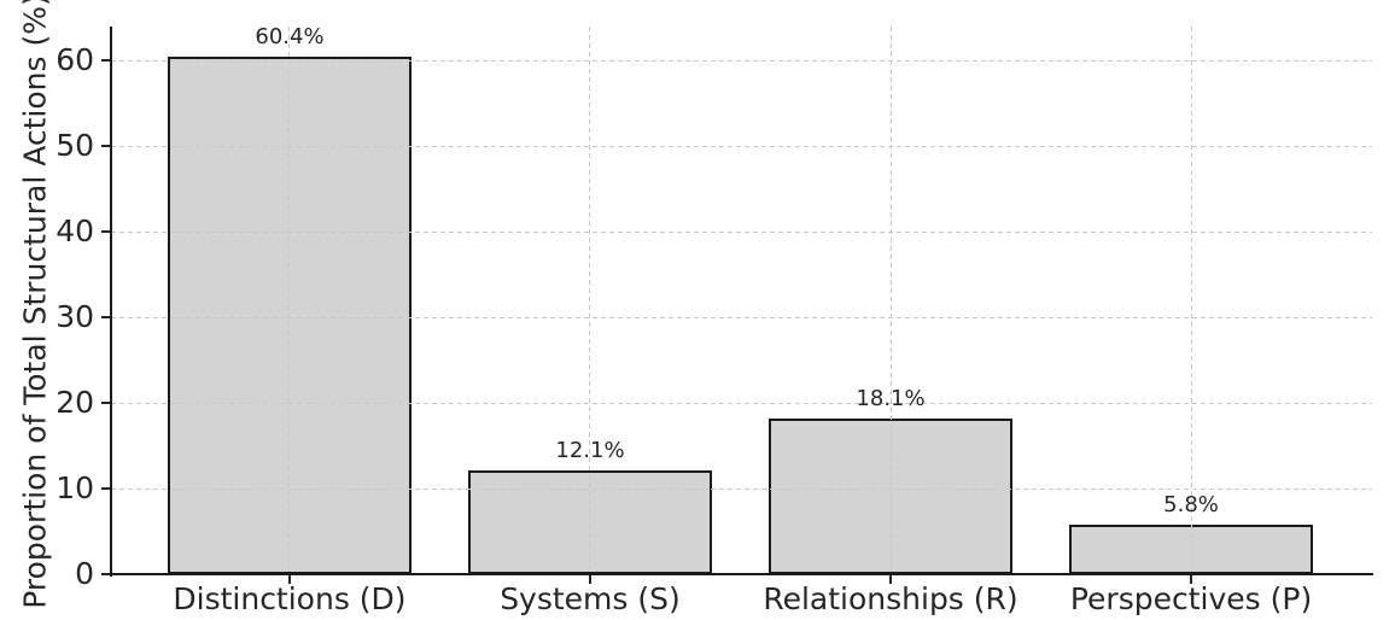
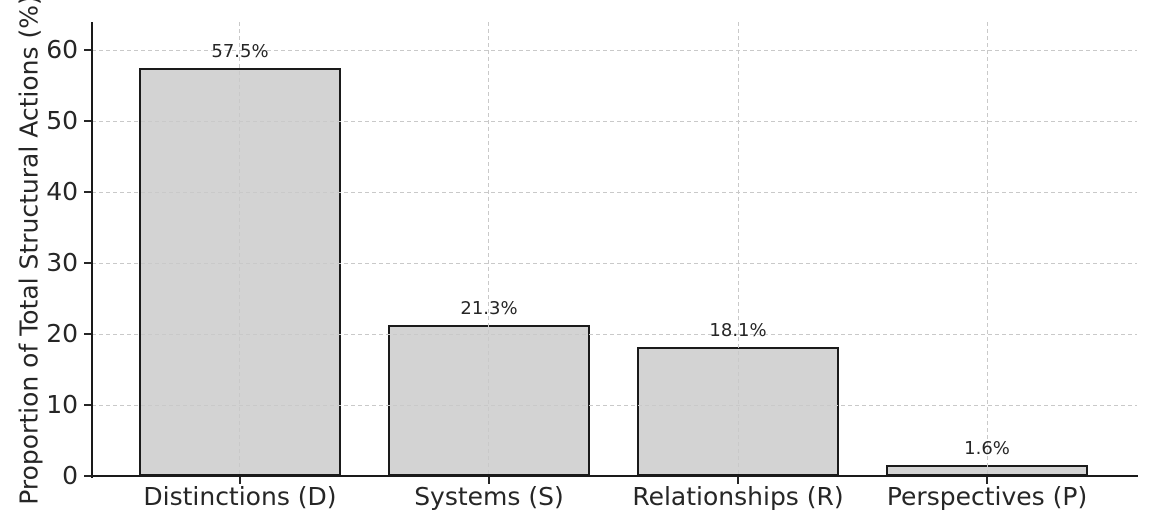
Distinctions (D): 60.4% -> 57.5%
Systems (S): 12.1% -> 21.3%
Perspectives (P): 5.8% -> 1.6%
